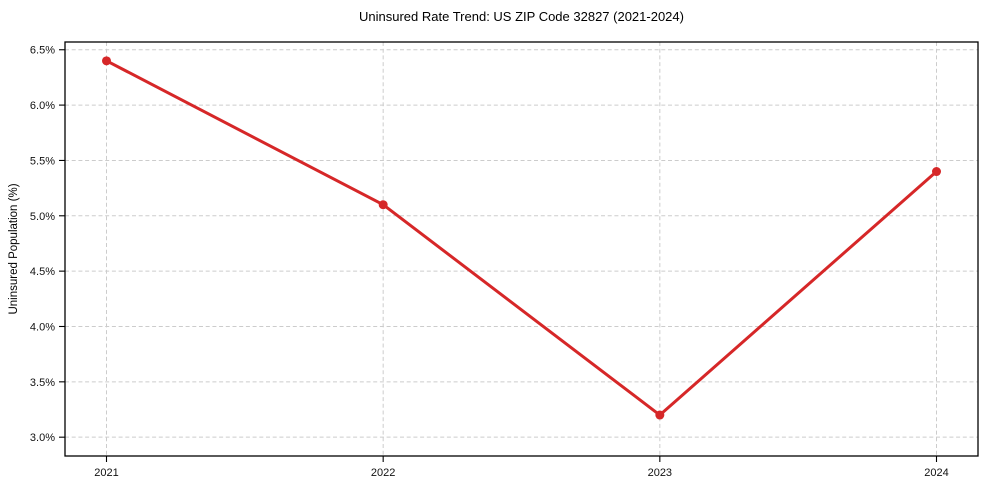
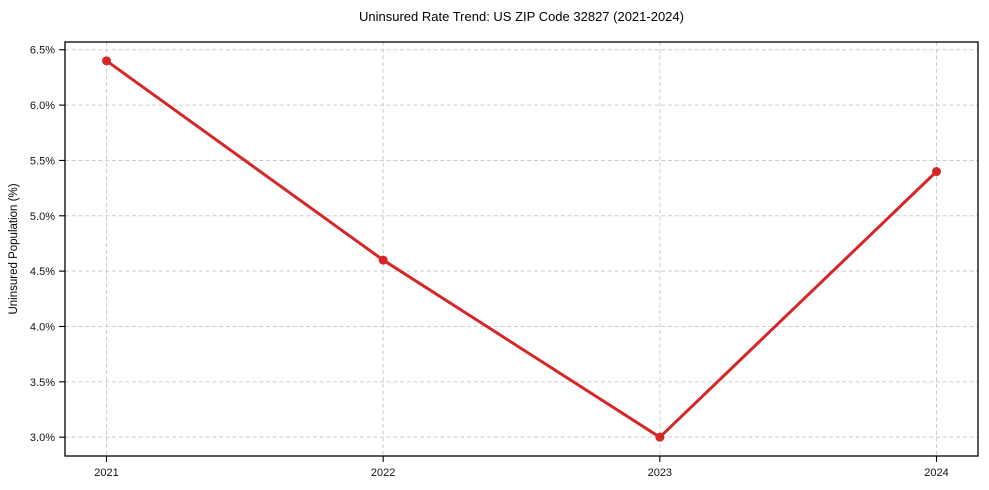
2022: 5.1% -> 4.6%
2023: 3.2% -> 3.0%
